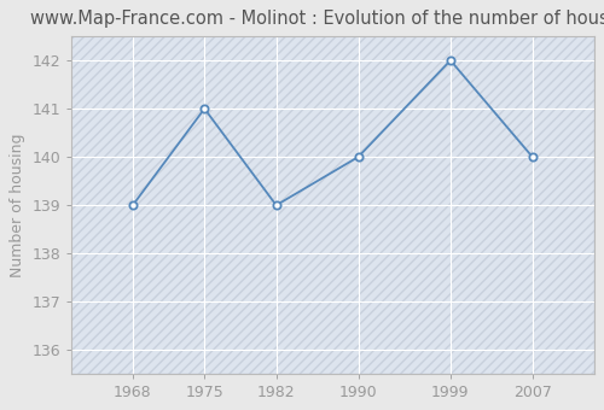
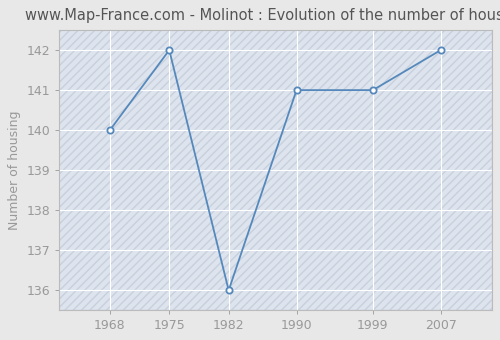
1968: 139 -> 140
1975: 141 -> 142
1982: 139 -> 136
1990: 140 -> 141
1999: 142 -> 141
2007: 140 -> 142
